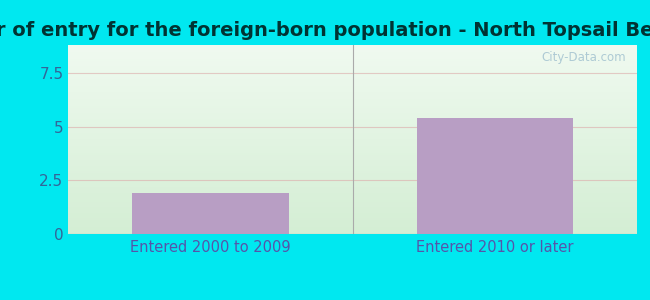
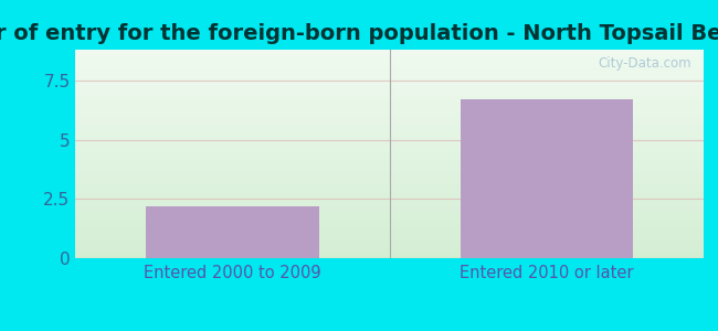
Entered 2000 to 2009: 1.9 -> 2.2
Entered 2010 or later: 5.4 -> 6.7
